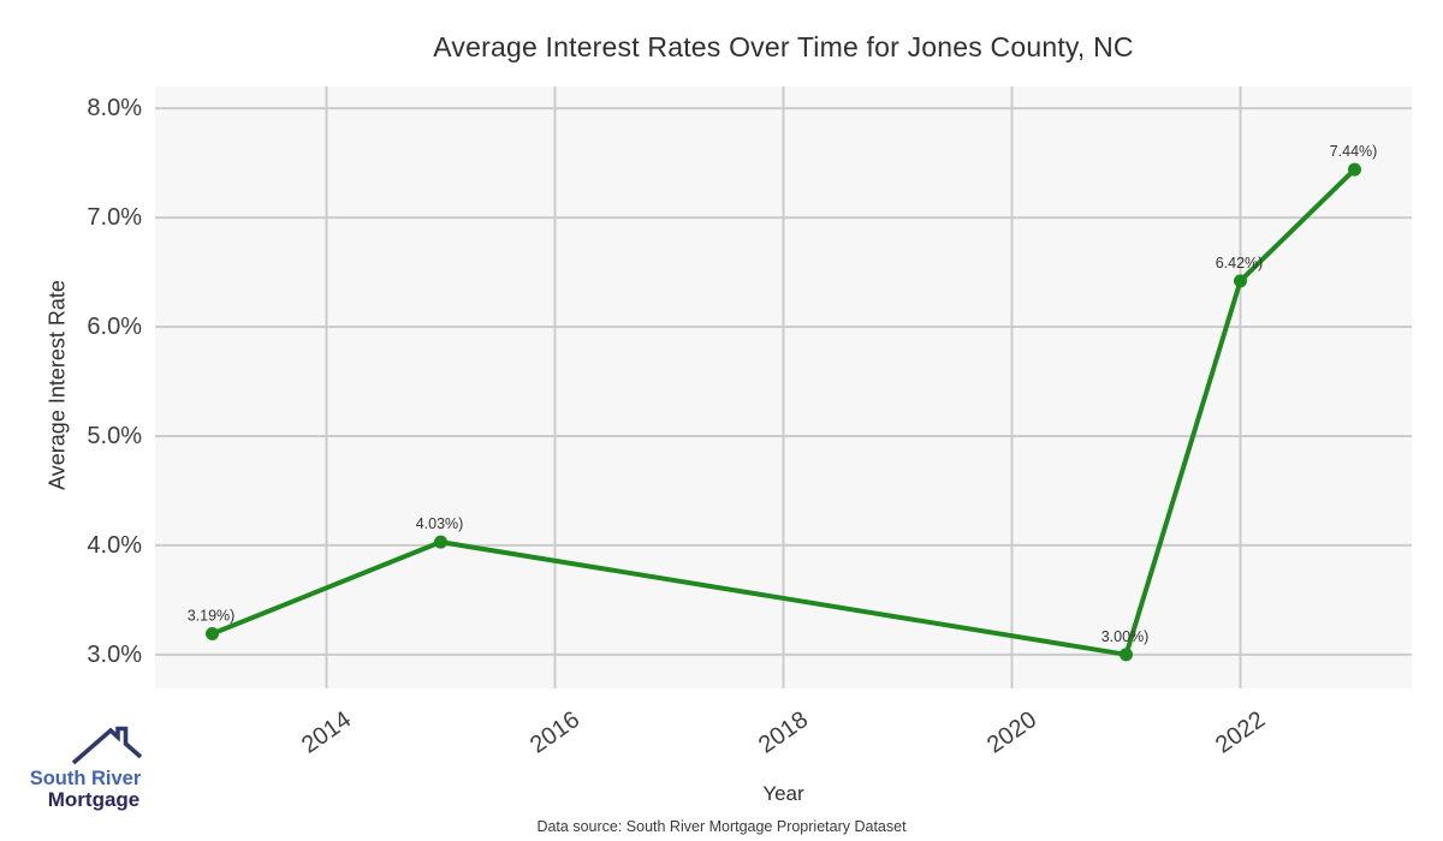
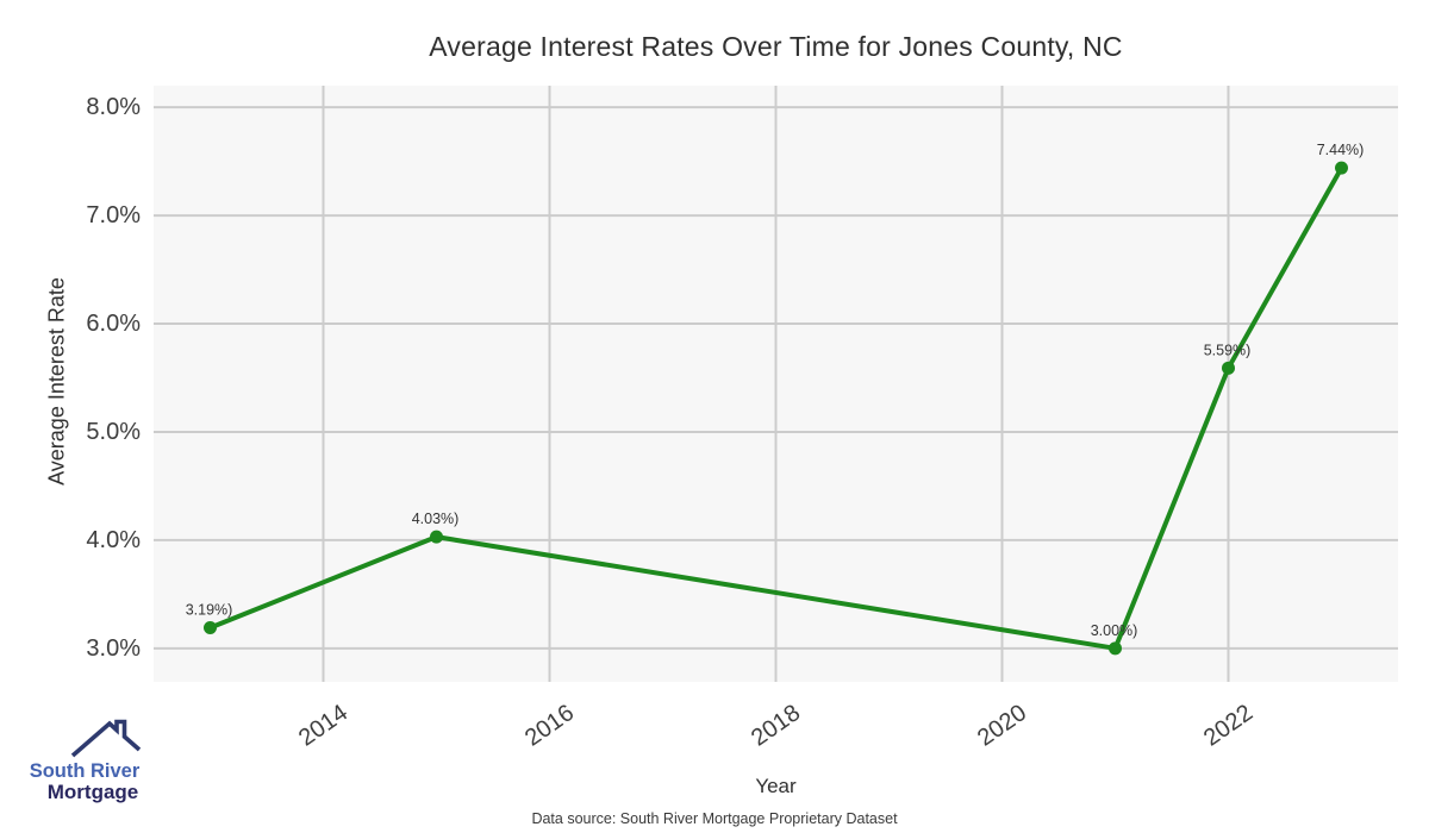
2022: 6.42% -> 5.59%
